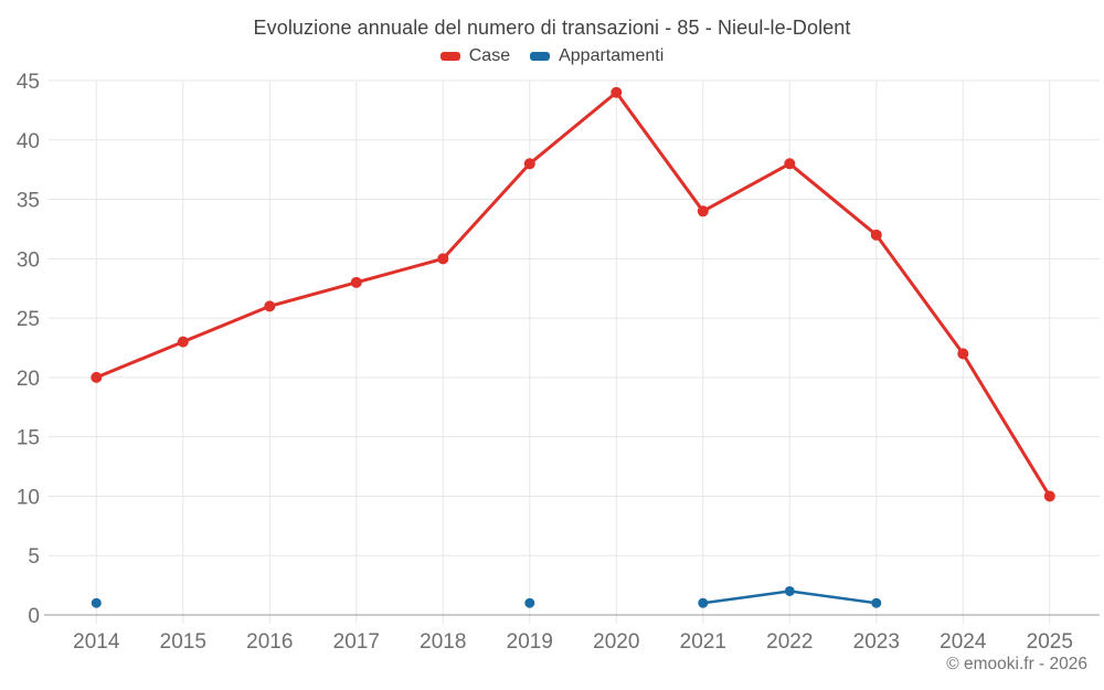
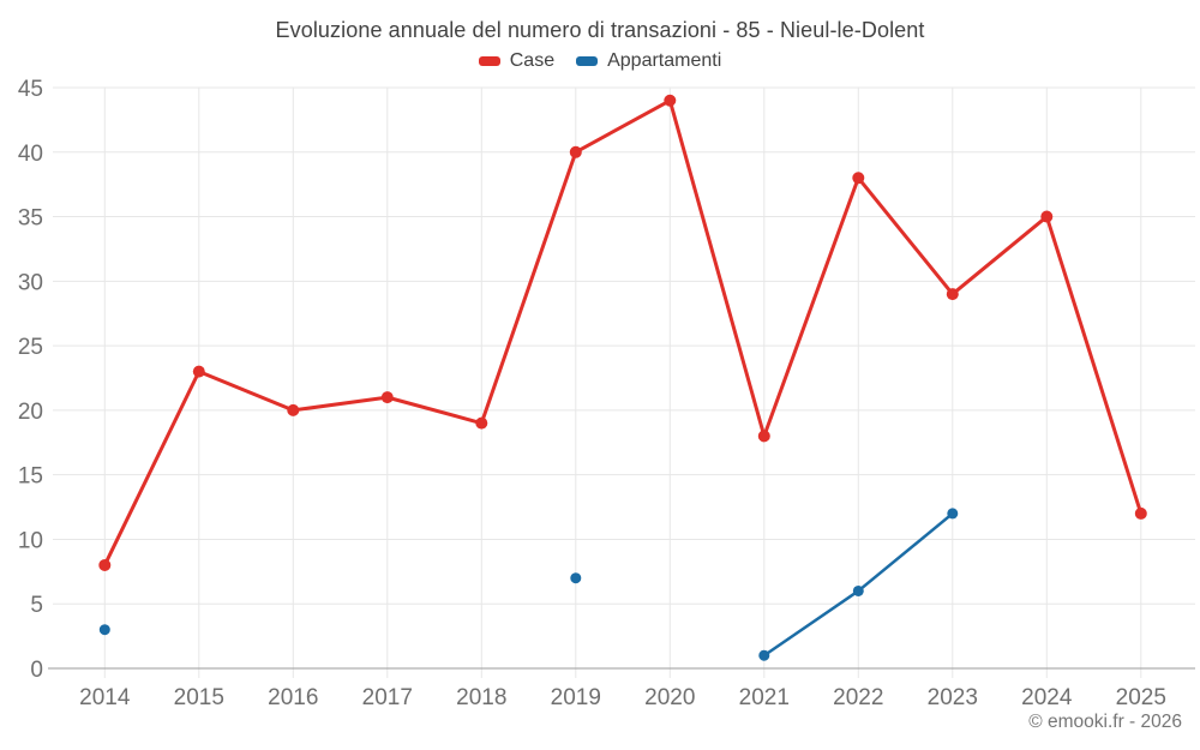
Case/2014: 20 -> 8
Appartamenti/2014: 1 -> 3
Case/2016: 26 -> 20
Case/2017: 28 -> 21
Case/2018: 30 -> 19
Case/2019: 38 -> 40
Appartamenti/2019: 1 -> 7
Case/2021: 34 -> 18
Appartamenti/2022: 2 -> 6
Case/2023: 32 -> 29
Appartamenti/2023: 1 -> 12
Case/2024: 22 -> 35
Case/2025: 10 -> 12
